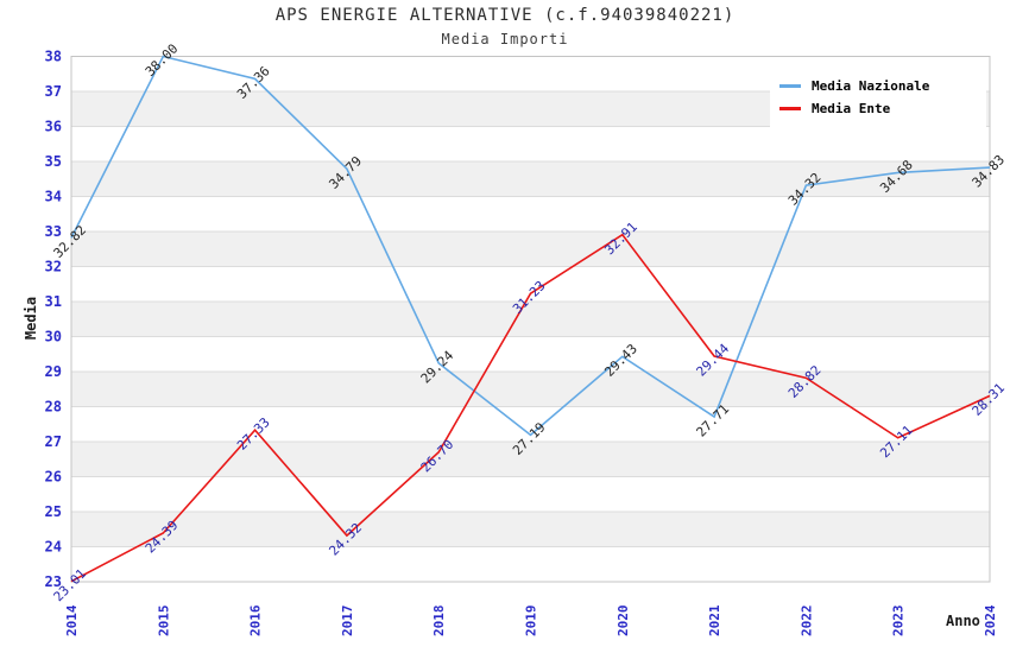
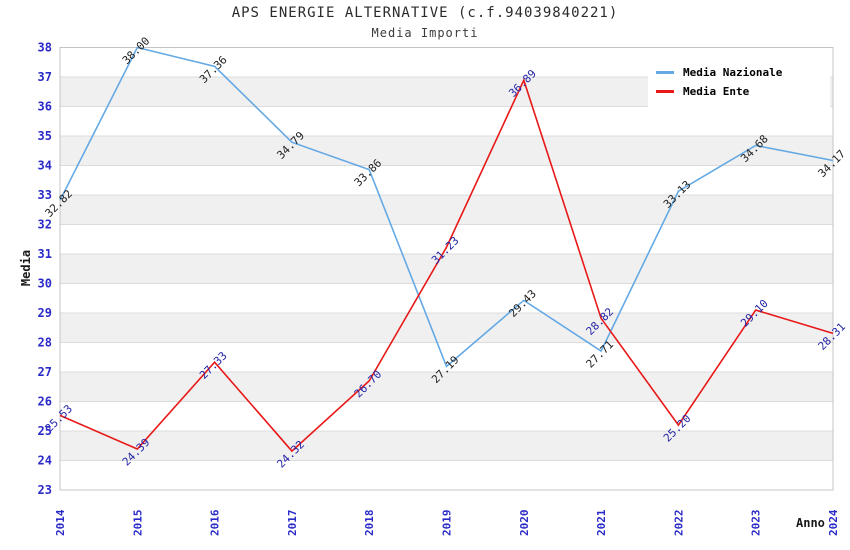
Media Ente/2014: 23.01 -> 25.53
Media Nazionale/2018: 29.24 -> 33.86
Media Ente/2020: 32.91 -> 36.89
Media Ente/2021: 29.44 -> 28.82
Media Nazionale/2022: 34.32 -> 33.13
Media Ente/2022: 28.82 -> 25.20
Media Ente/2023: 27.11 -> 29.10
Media Nazionale/2024: 34.83 -> 34.17
